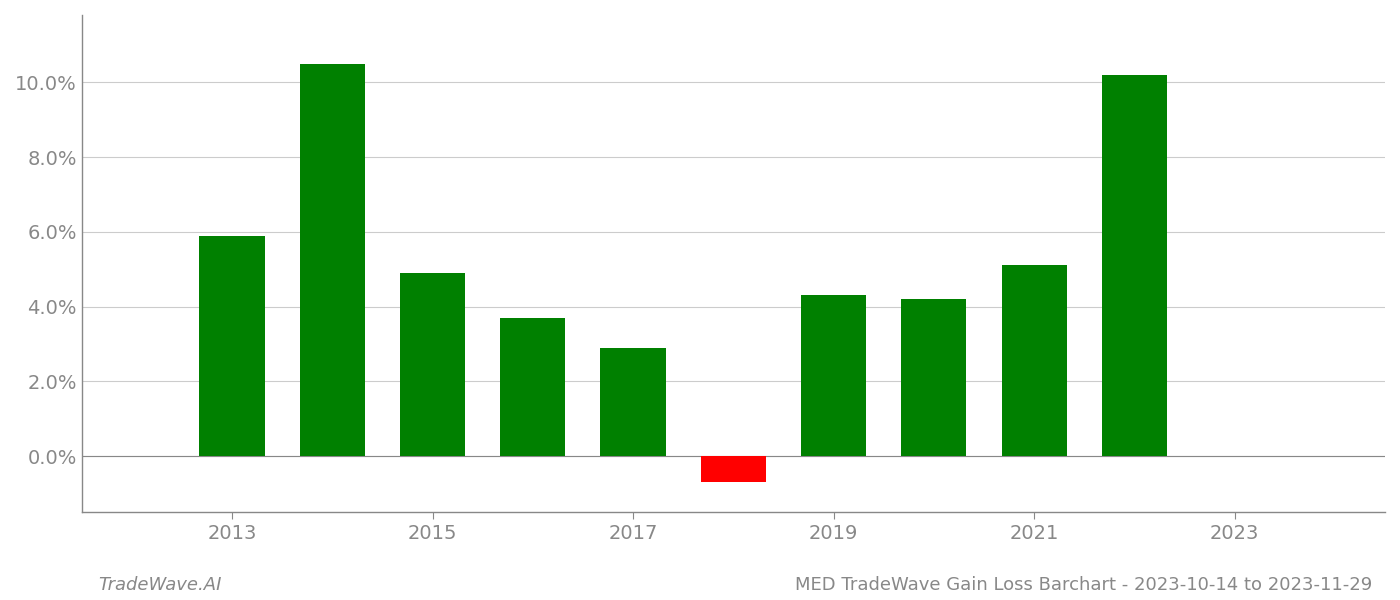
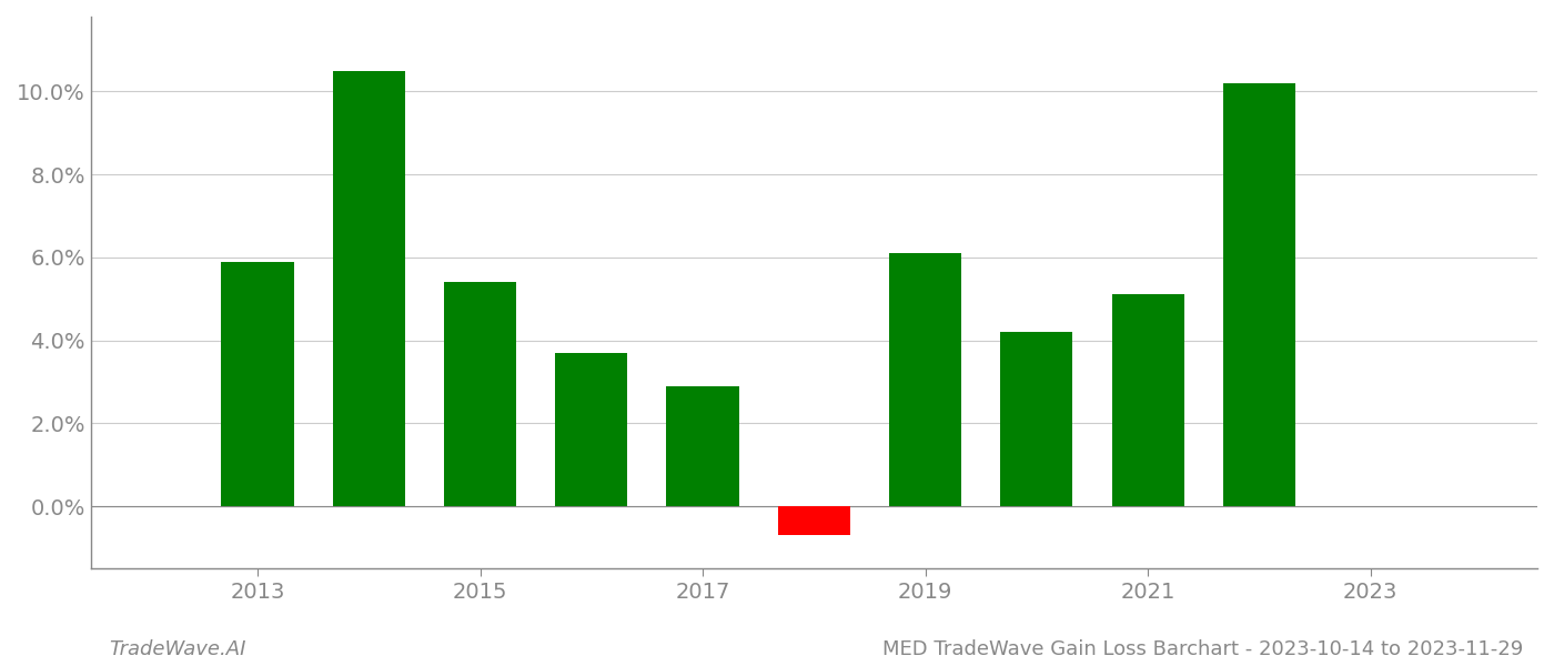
2015: 4.9% -> 5.4%
2019: 4.3% -> 6.1%
